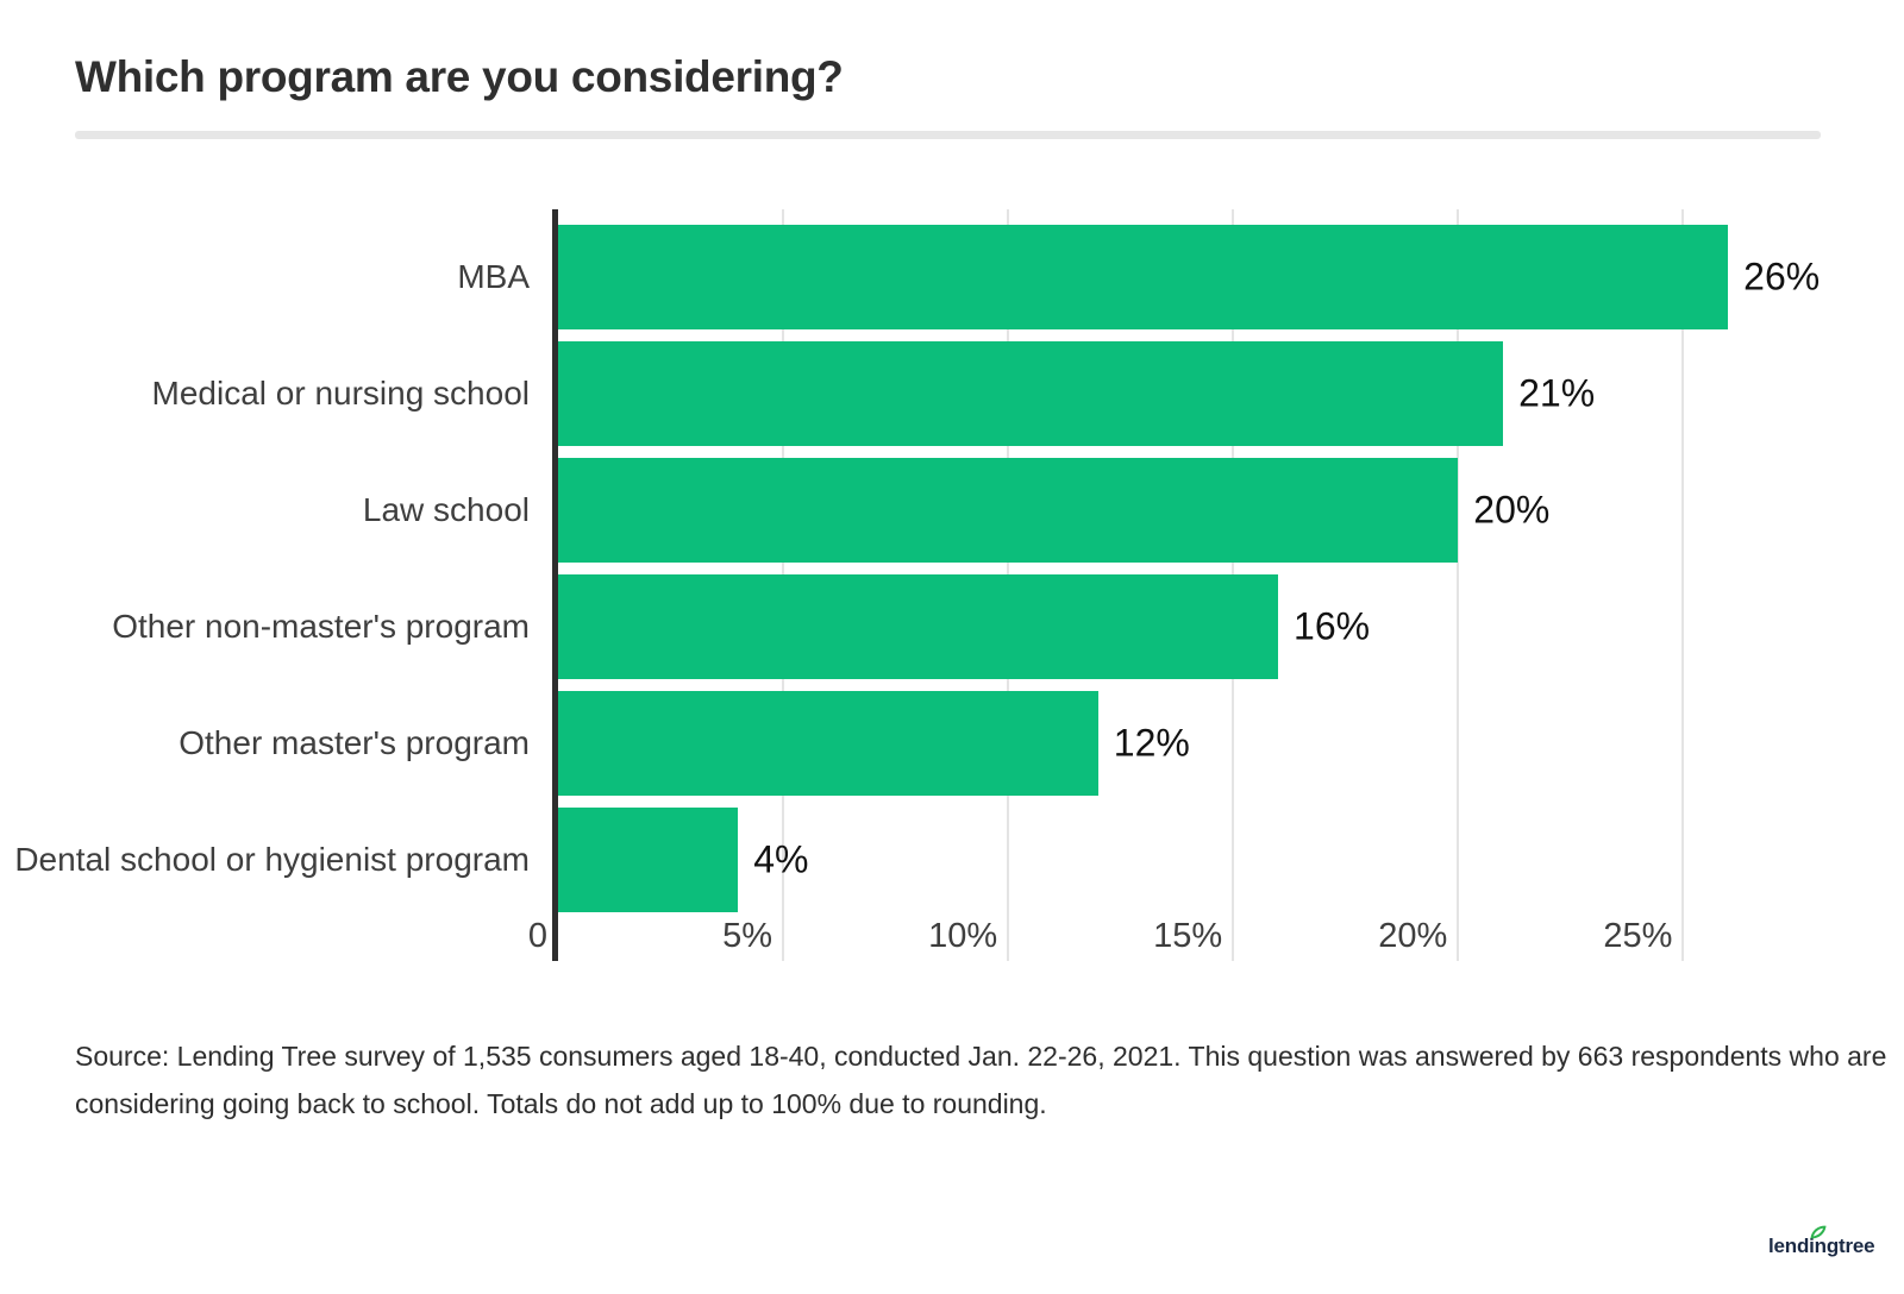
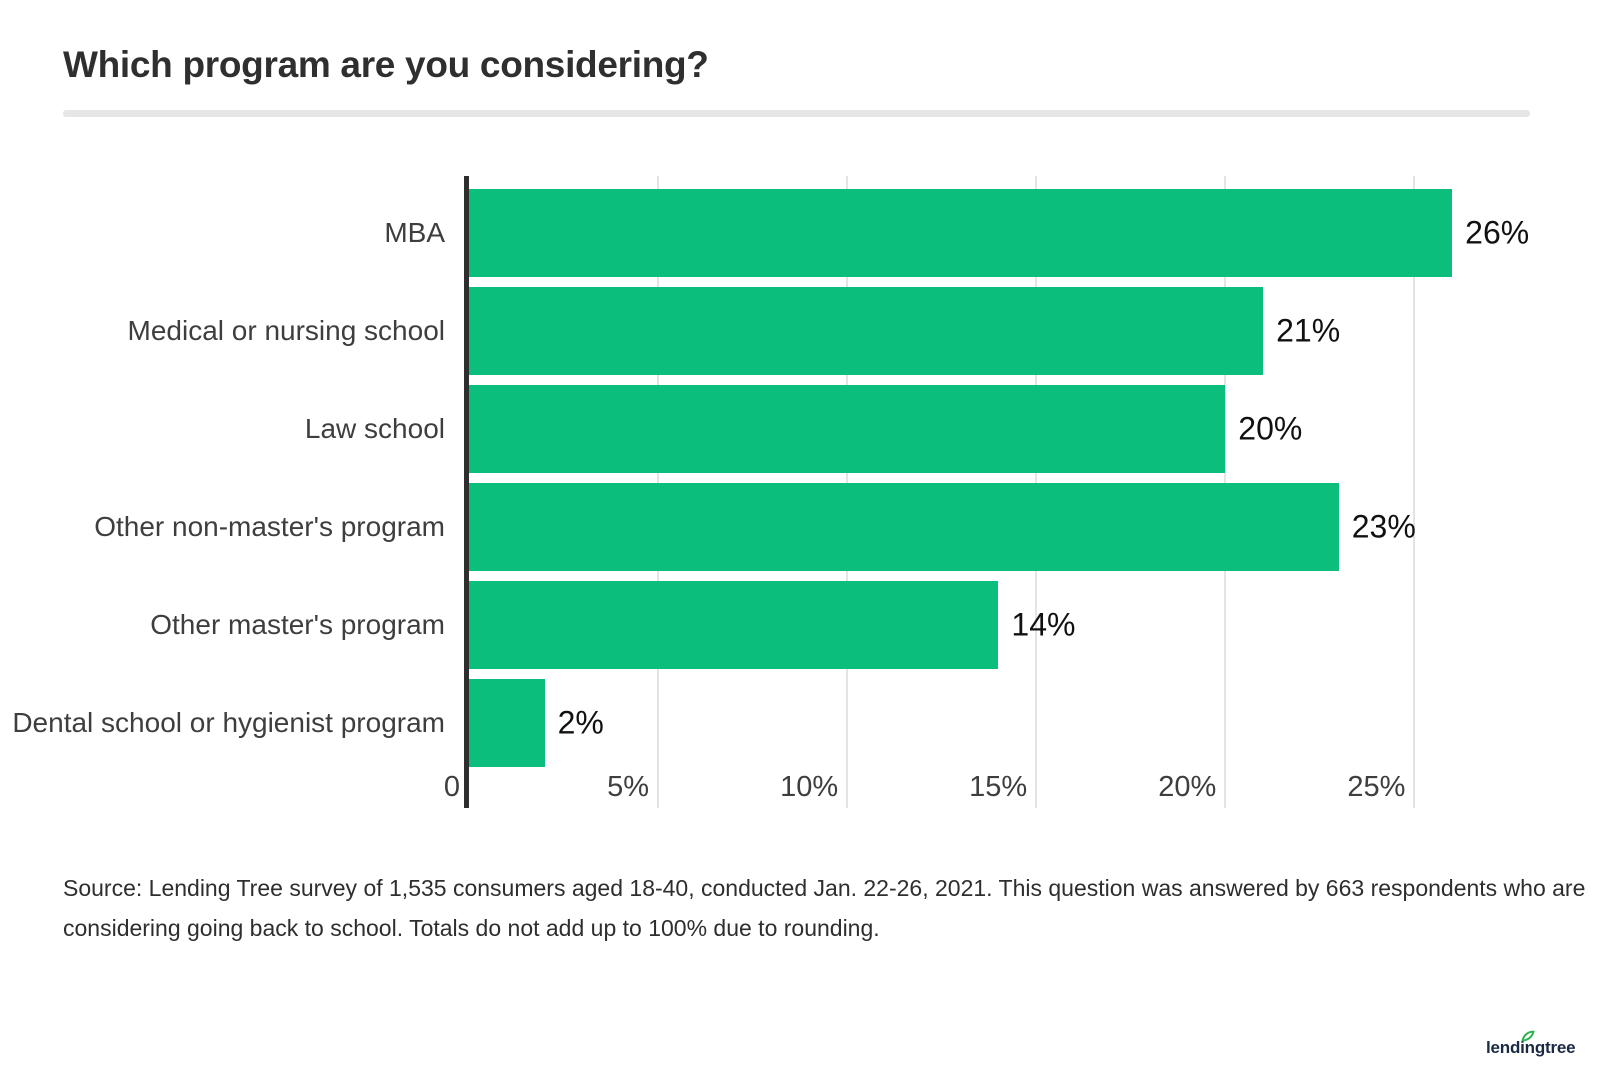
Other non-master's program: 16% -> 23%
Other master's program: 12% -> 14%
Dental school or hygienist program: 4% -> 2%
